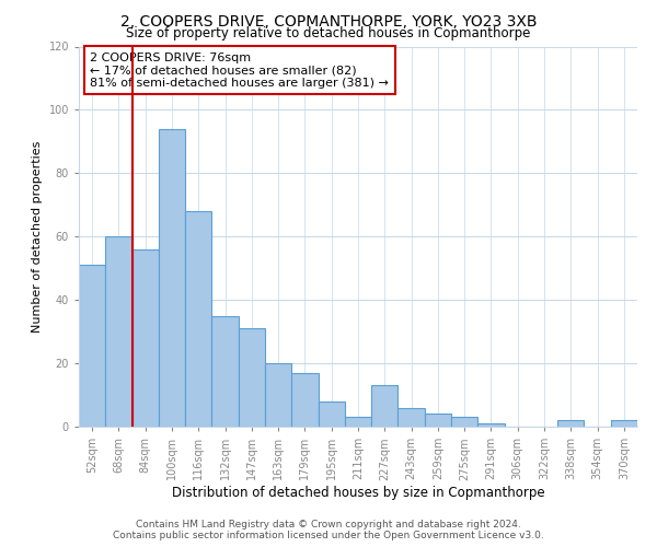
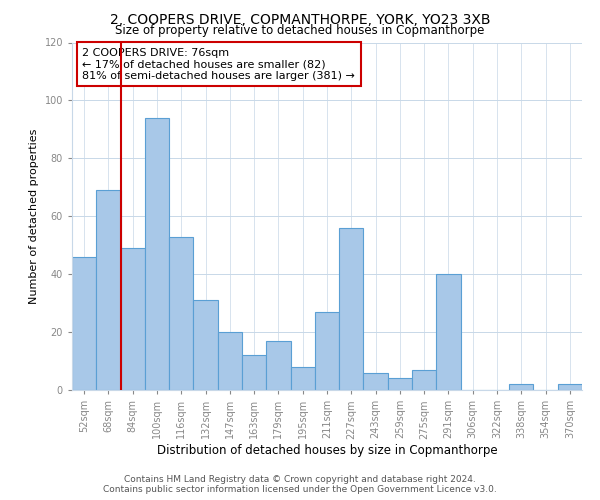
52sqm: 51 -> 46
68sqm: 60 -> 69
84sqm: 56 -> 49
116sqm: 68 -> 53
132sqm: 35 -> 31
147sqm: 31 -> 20
163sqm: 20 -> 12
211sqm: 3 -> 27
227sqm: 13 -> 56
275sqm: 3 -> 7
291sqm: 1 -> 40
